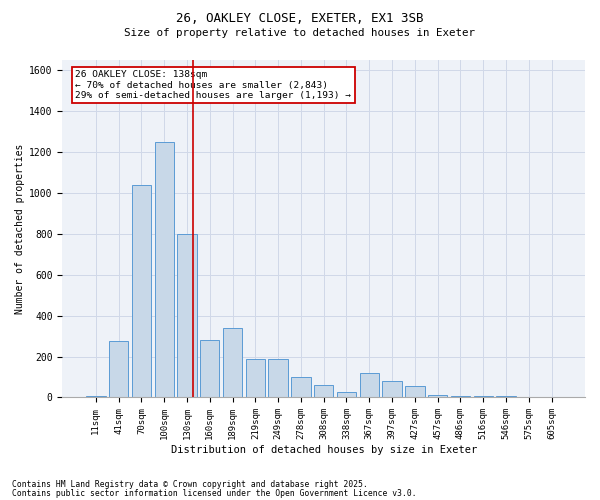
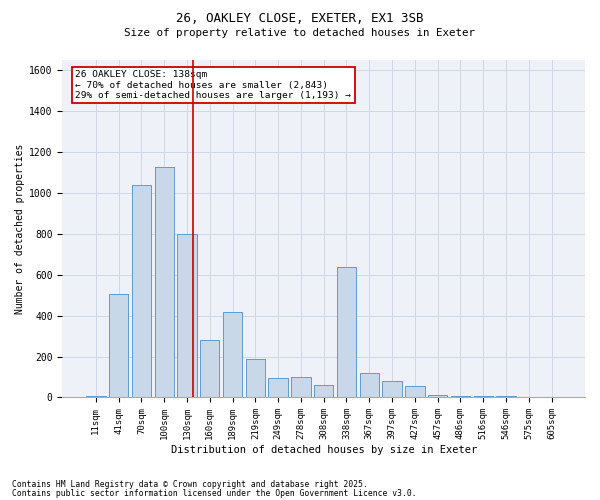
41sqm: 275 -> 505
100sqm: 1250 -> 1125
189sqm: 340 -> 420
249sqm: 190 -> 95
338sqm: 25 -> 640
